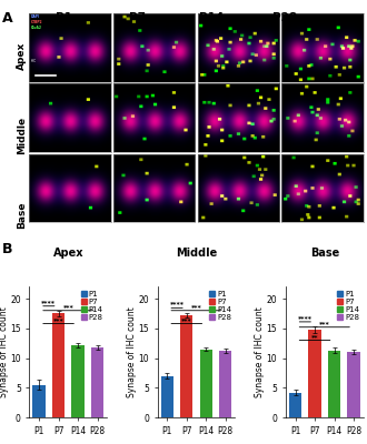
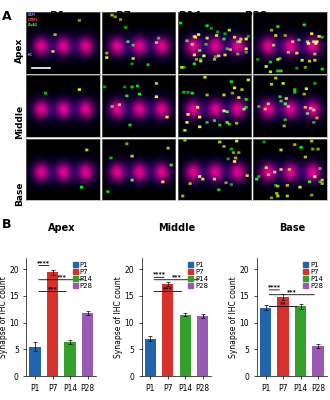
Apex/P7: 17.5 -> 19.4
Apex/P14: 12.2 -> 6.4
Base/P1: 4.2 -> 12.8
Base/P14: 11.3 -> 13.0
Base/P28: 11.0 -> 5.6
